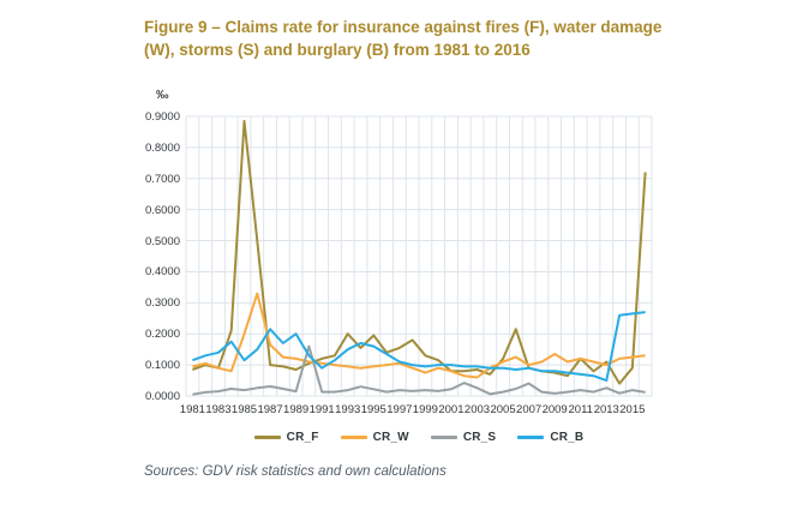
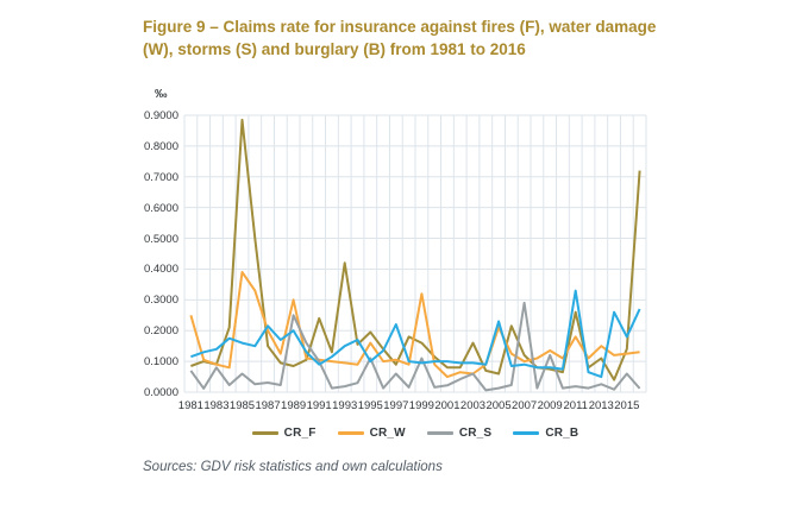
CR_W/1981: 0.10 -> 0.25
CR_S/1981: 0.01 -> 0.07
CR_S/1983: 0.01 -> 0.08
CR_W/1985: 0.20 -> 0.39
CR_S/1985: 0.02 -> 0.06
CR_B/1985: 0.12 -> 0.16
CR_F/1987: 0.10 -> 0.15
CR_W/1987: 0.17 -> 0.20
CR_W/1989: 0.12 -> 0.30
CR_S/1989: 0.01 -> 0.25
CR_F/1991: 0.12 -> 0.24
CR_S/1991: 0.01 -> 0.10
CR_F/1993: 0.20 -> 0.42
CR_W/1995: 0.10 -> 0.16
CR_S/1995: 0.02 -> 0.11
CR_B/1995: 0.16 -> 0.10
CR_F/1997: 0.15 -> 0.09
CR_S/1997: 0.02 -> 0.06
CR_B/1997: 0.11 -> 0.22
CR_F/1999: 0.13 -> 0.16
CR_W/1999: 0.07 -> 0.32
CR_S/1999: 0.02 -> 0.11
CR_W/2001: 0.08 -> 0.05
CR_F/2003: 0.09 -> 0.16
CR_S/2003: 0.03 -> 0.06
CR_F/2005: 0.12 -> 0.06
CR_W/2005: 0.11 -> 0.21
CR_B/2005: 0.09 -> 0.23
CR_F/2007: 0.09 -> 0.12
CR_S/2007: 0.04 -> 0.29
CR_S/2009: 0.01 -> 0.12
CR_F/2011: 0.12 -> 0.26
CR_W/2011: 0.12 -> 0.18
CR_B/2011: 0.07 -> 0.33
CR_W/2013: 0.10 -> 0.15
CR_F/2015: 0.09 -> 0.14
CR_S/2015: 0.02 -> 0.06
CR_B/2015: 0.27 -> 0.18
